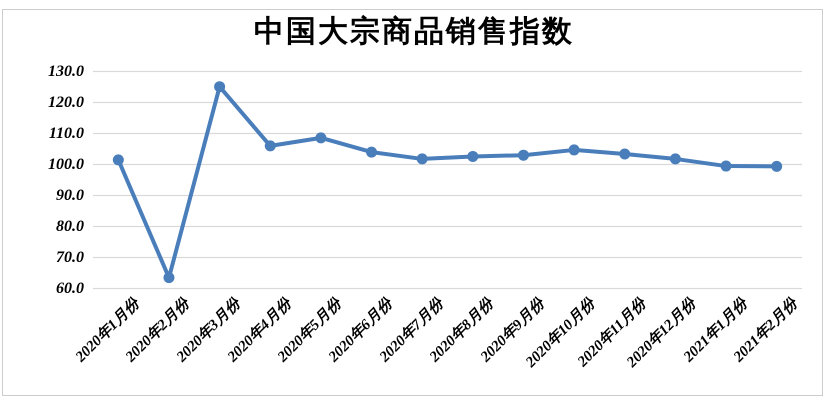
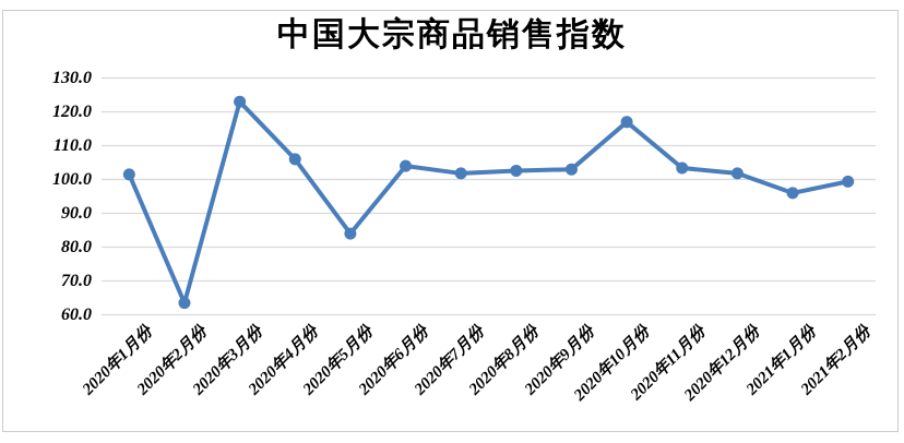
2020年3月份: 125 -> 123
2020年5月份: 109 -> 84
2020年10月份: 105 -> 117
2021年1月份: 100 -> 96
